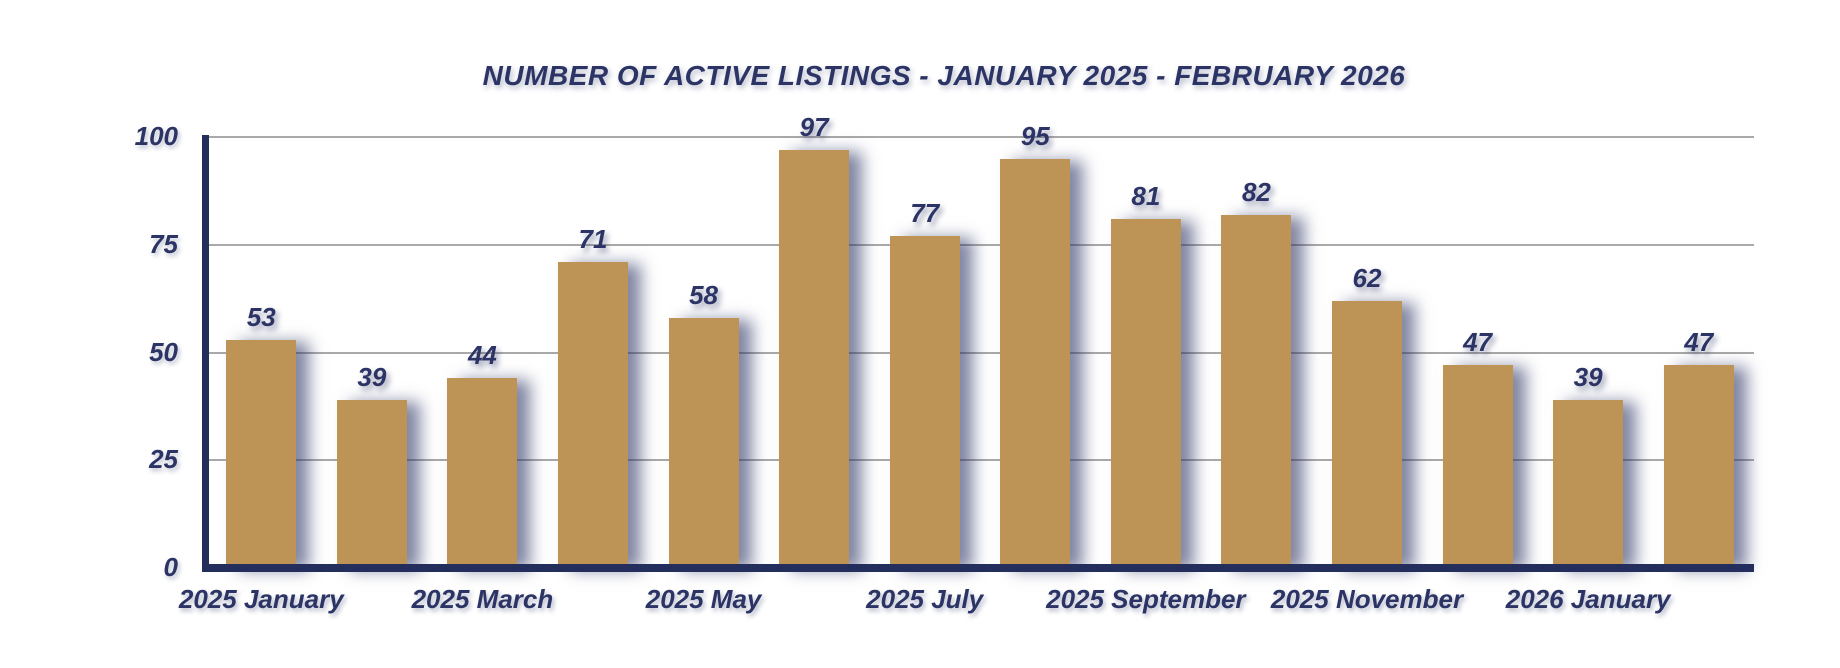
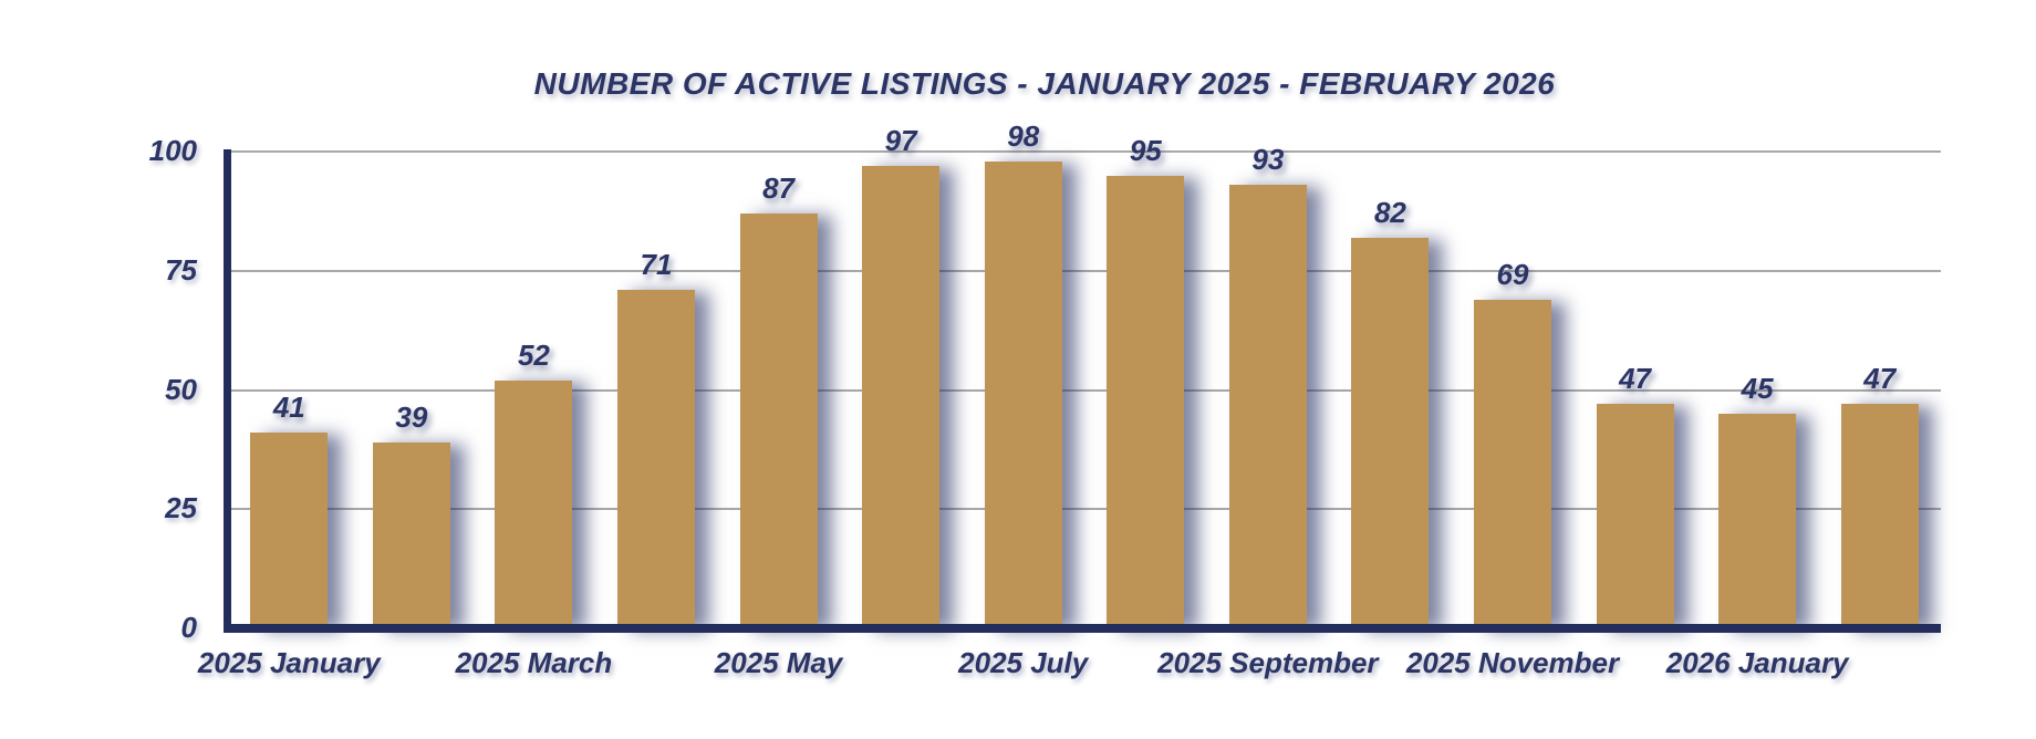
2025 January: 53 -> 41
2025 March: 44 -> 52
2025 May: 58 -> 87
2025 July: 77 -> 98
2025 September: 81 -> 93
2025 November: 62 -> 69
2026 January: 39 -> 45
